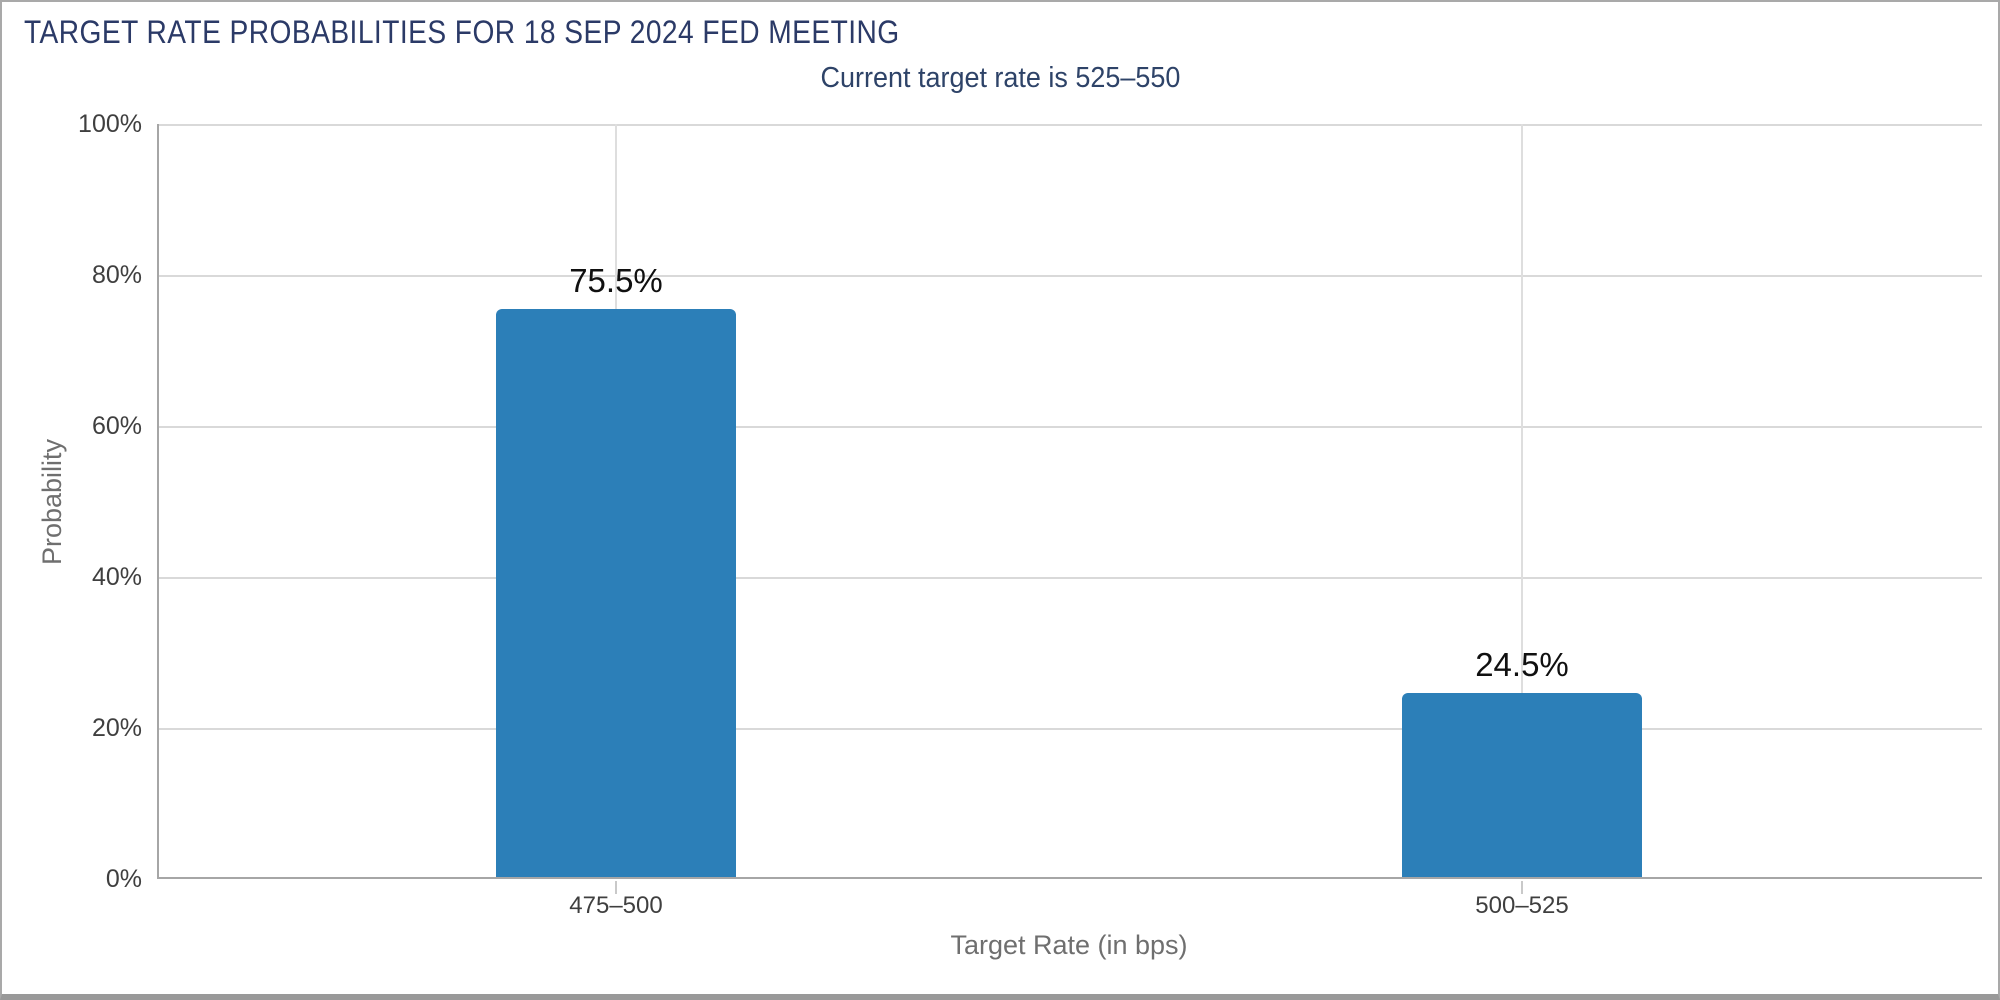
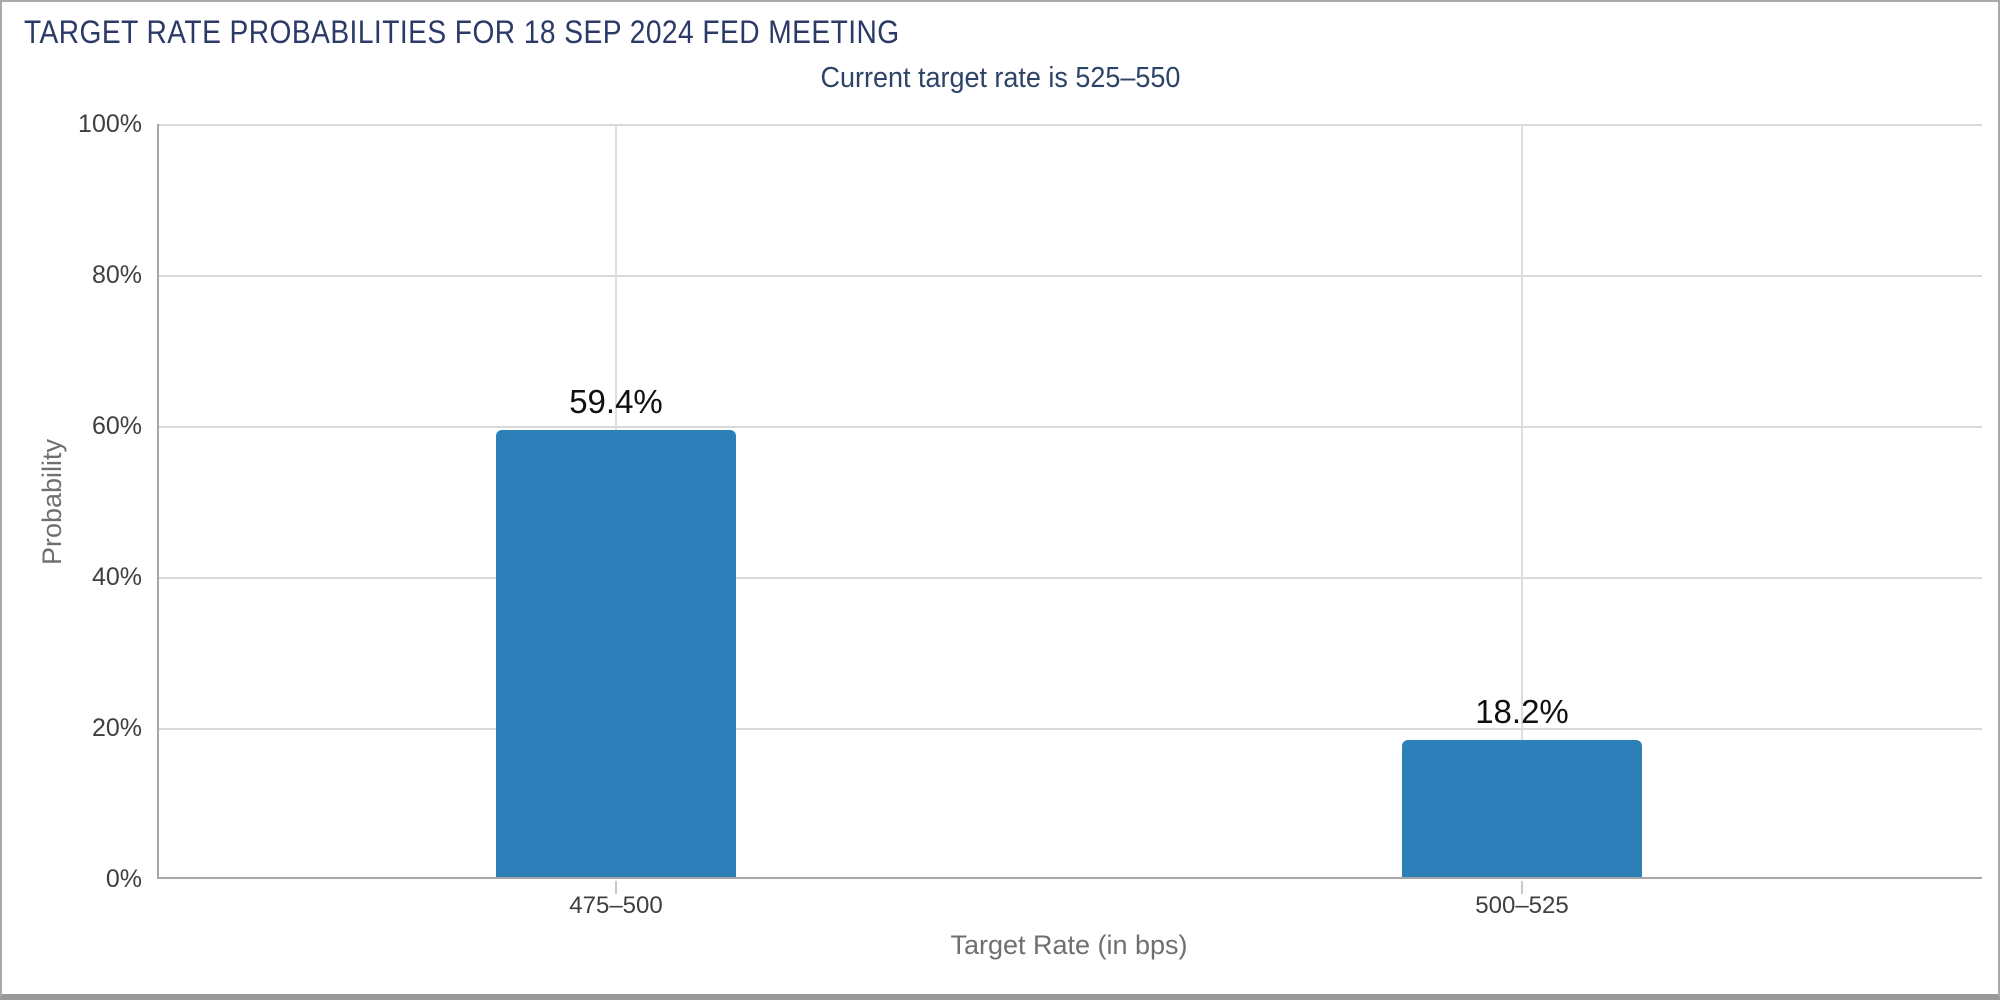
475–500: 75.5% -> 59.4%
500–525: 24.5% -> 18.2%
